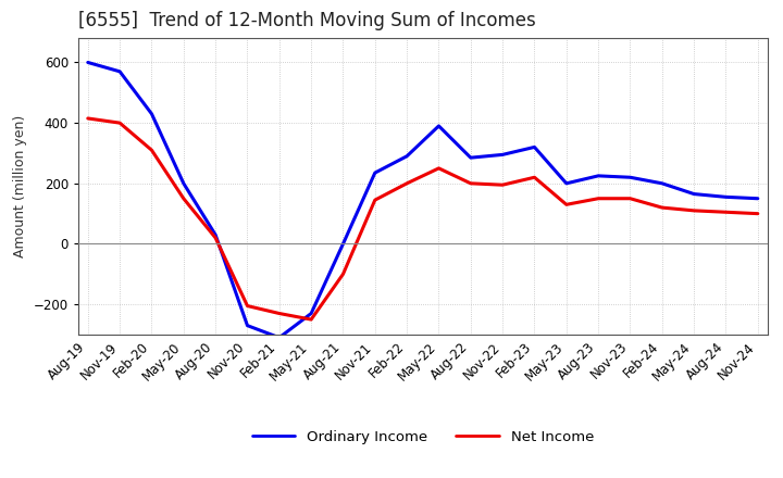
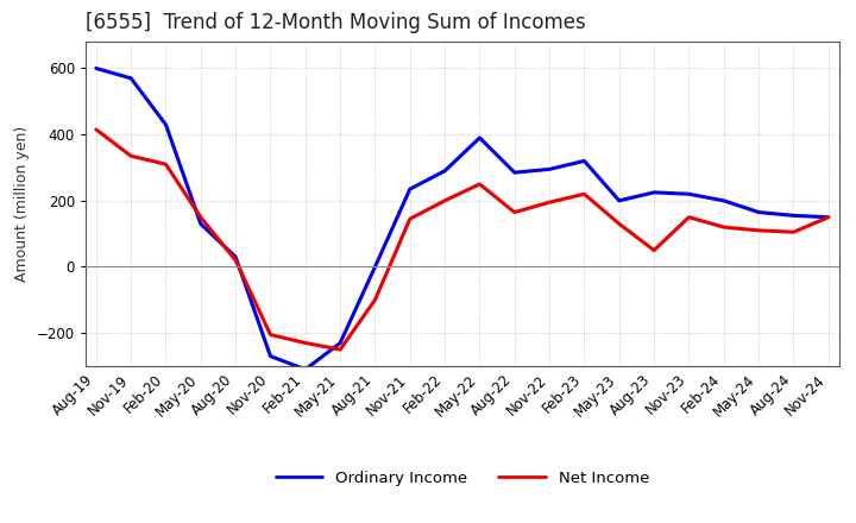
Net Income/Nov-19: 400 -> 335
Ordinary Income/May-20: 200 -> 130
Net Income/Aug-22: 200 -> 165
Net Income/Aug-23: 150 -> 50
Net Income/Nov-24: 100 -> 150
